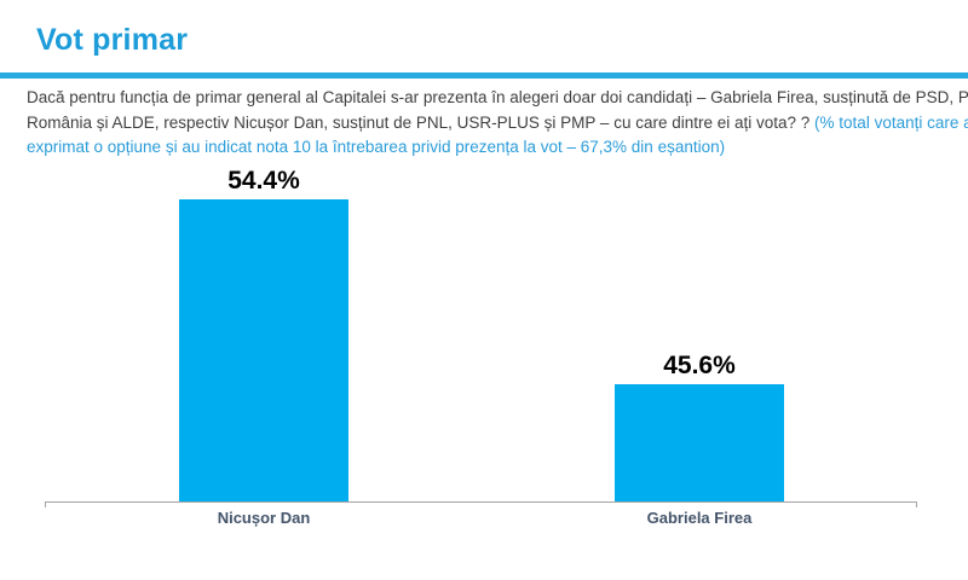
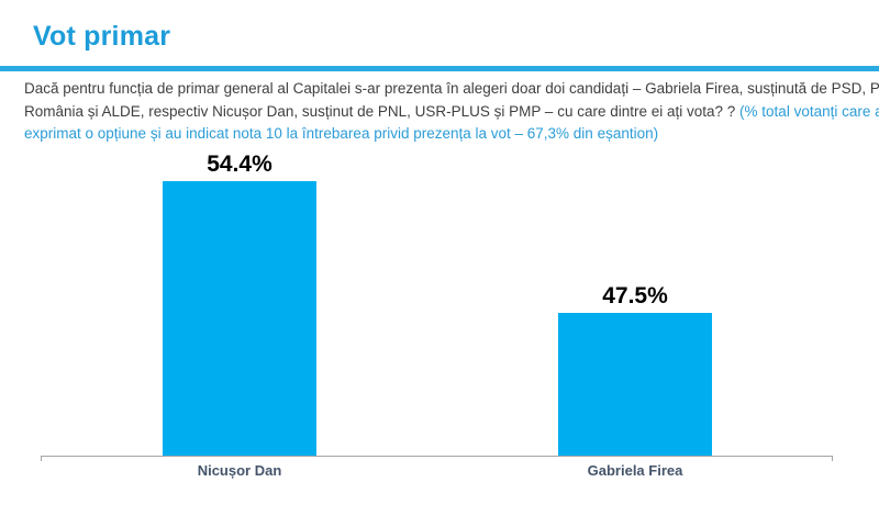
Gabriela Firea: 45.6% -> 47.5%
